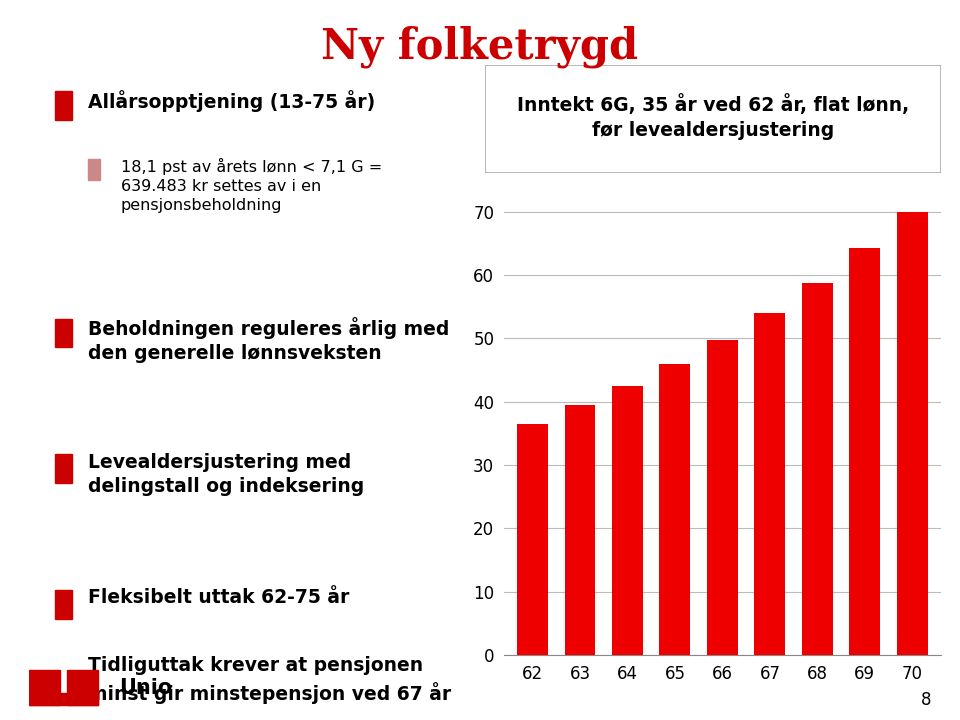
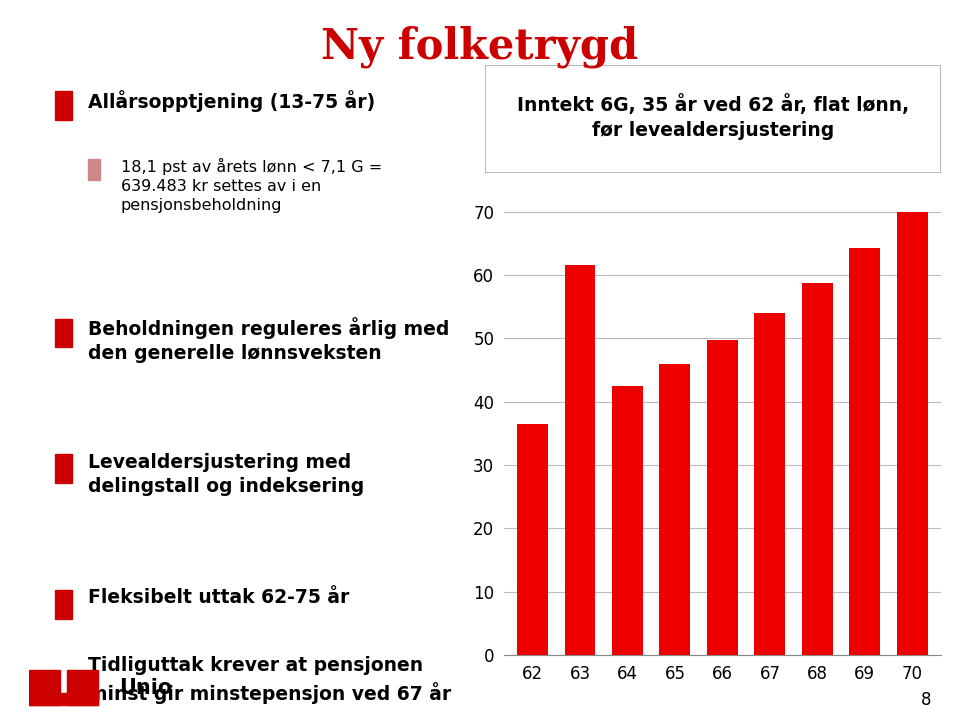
63: 39.5 -> 61.6
